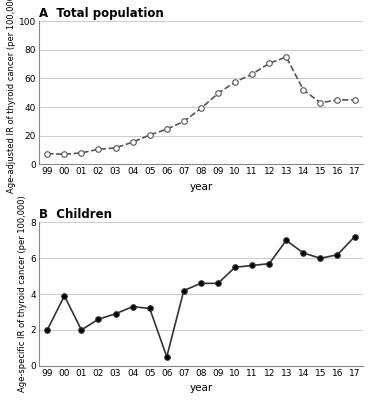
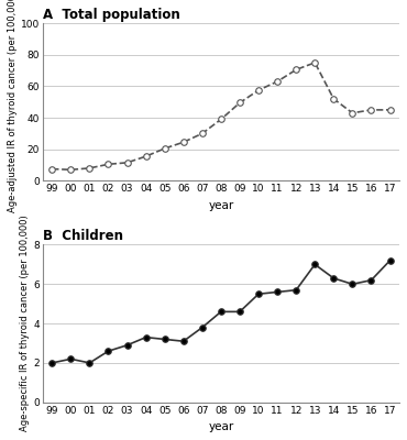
B Children/00: 3.9 -> 2.2
B Children/06: 0.5 -> 3.1
B Children/07: 4.2 -> 3.8
